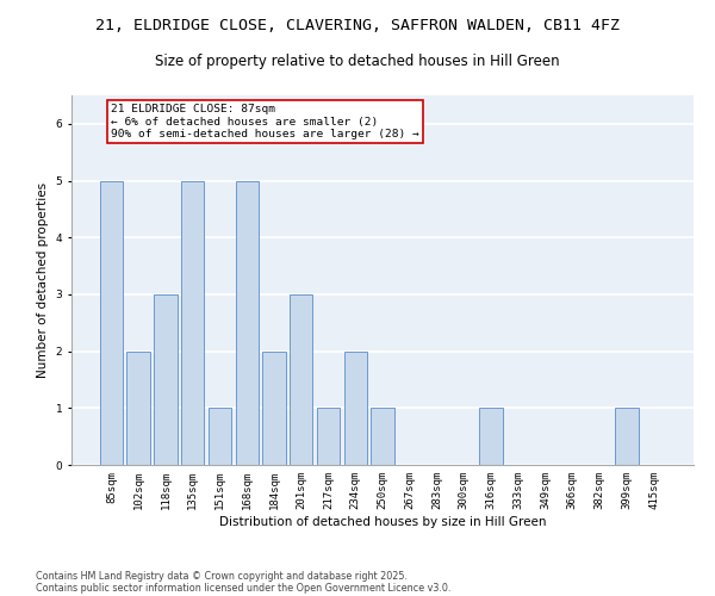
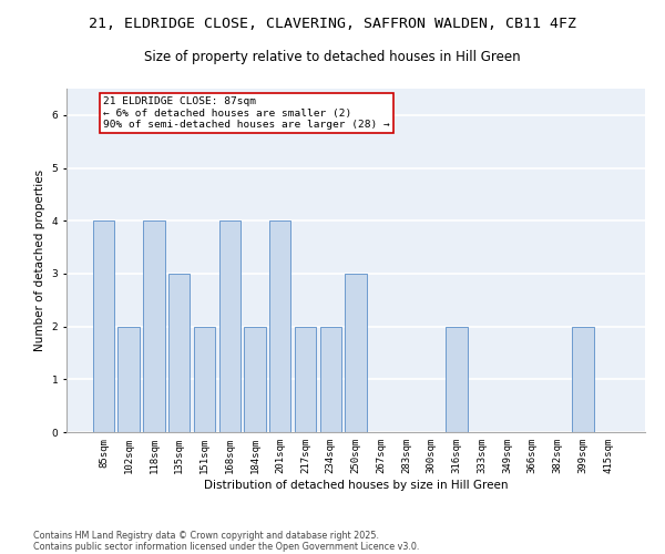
85sqm: 5 -> 4
118sqm: 3 -> 4
135sqm: 5 -> 3
151sqm: 1 -> 2
168sqm: 5 -> 4
201sqm: 3 -> 4
217sqm: 1 -> 2
250sqm: 1 -> 3
316sqm: 1 -> 2
399sqm: 1 -> 2
